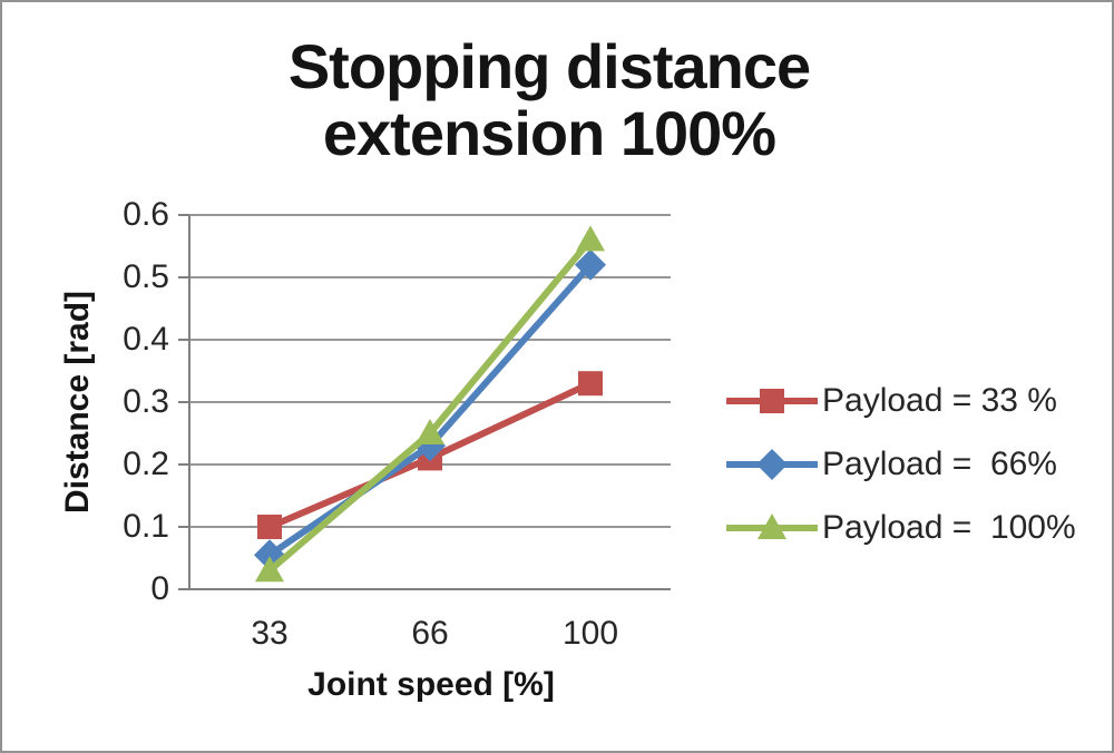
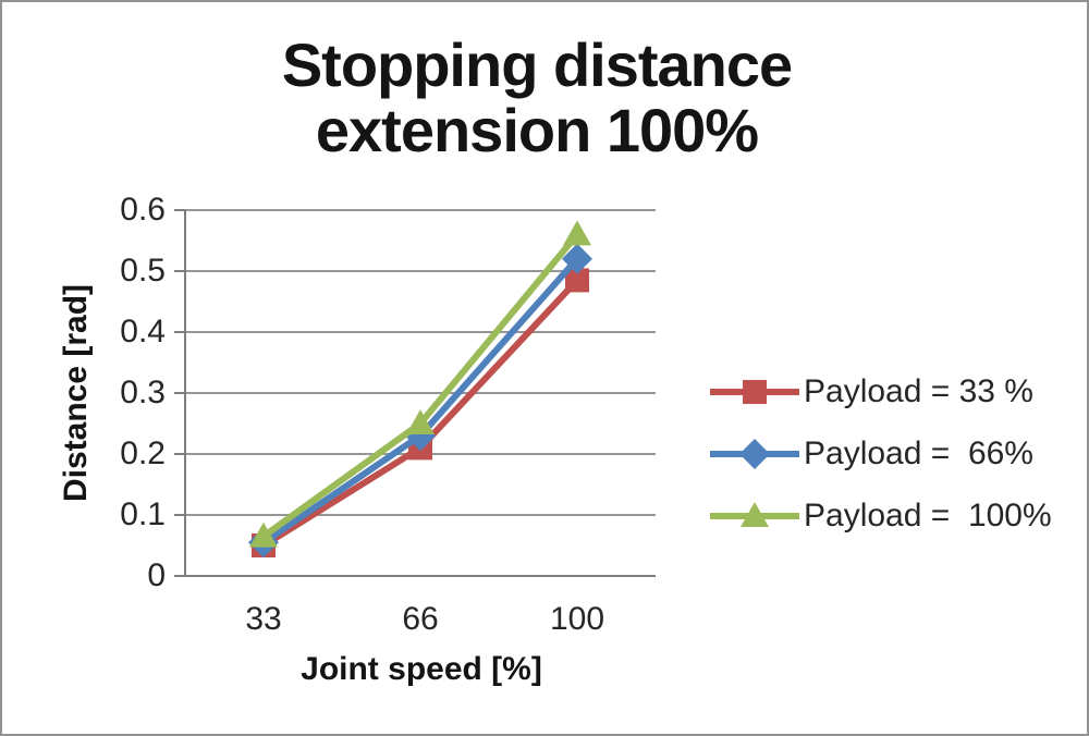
Payload = 33 %/33: 0.10 -> 0.05
Payload = 100%/33: 0.03 -> 0.07
Payload = 33 %/100: 0.33 -> 0.48
